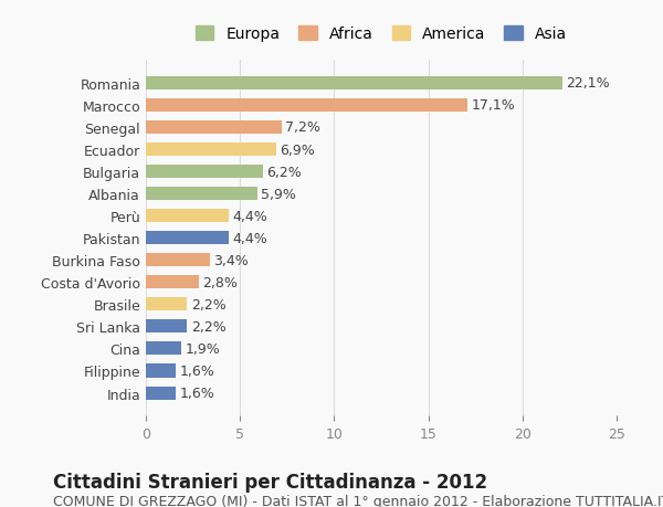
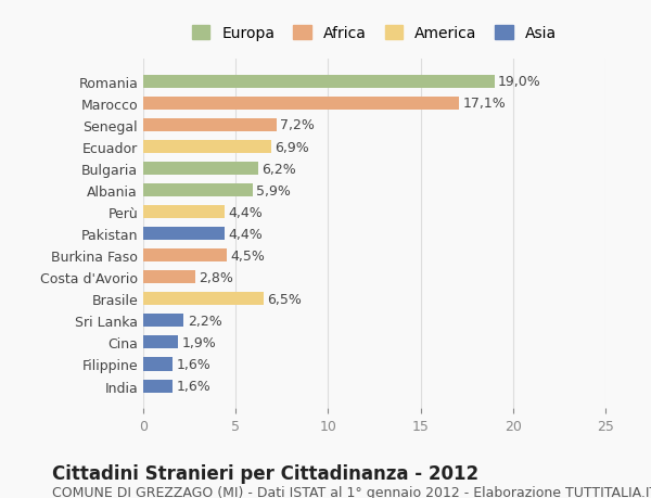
Romania: 22,1% -> 19,0%
Burkina Faso: 3,4% -> 4,5%
Brasile: 2,2% -> 6,5%
